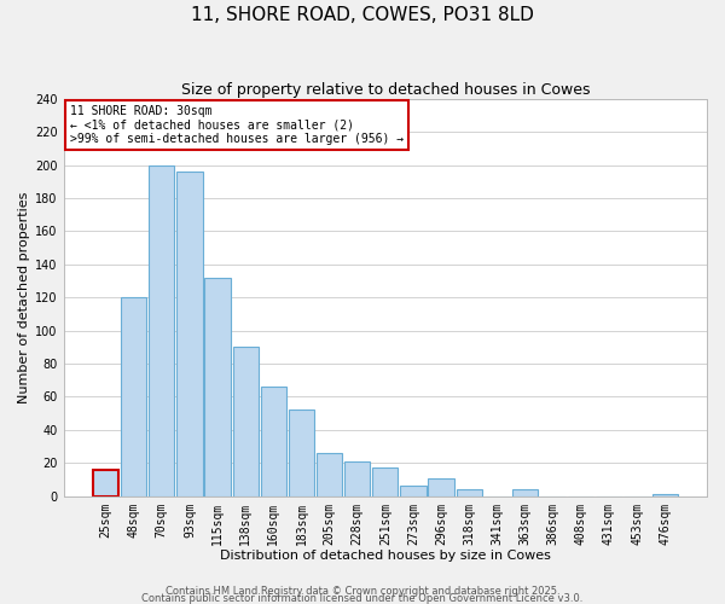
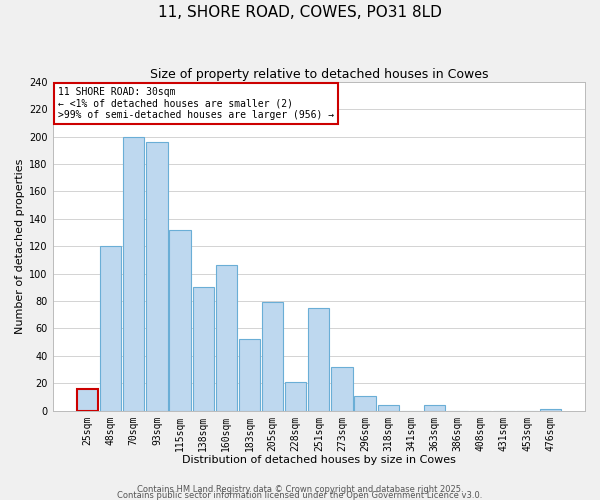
160sqm: 66 -> 106
205sqm: 26 -> 79
251sqm: 17 -> 75
273sqm: 6 -> 32
